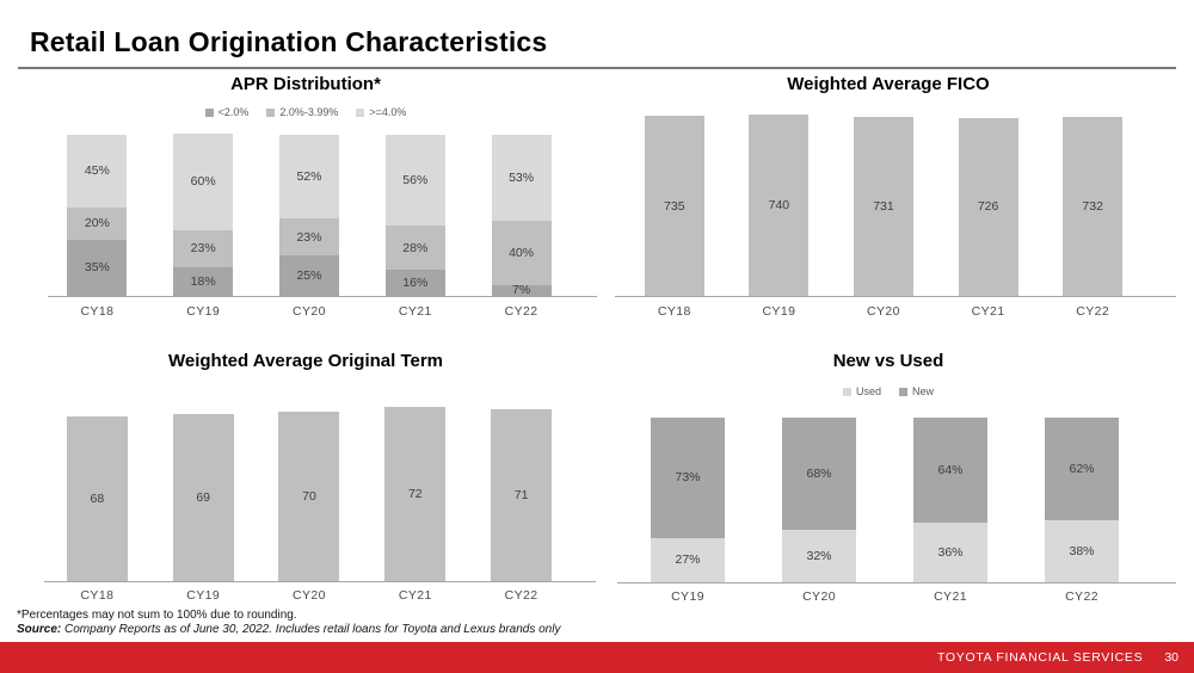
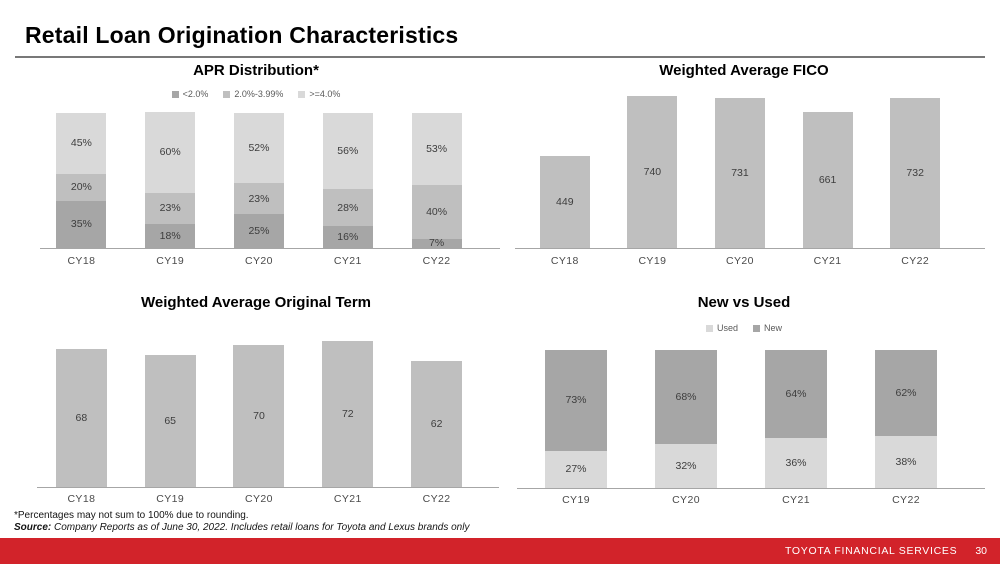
Weighted Average FICO/CY18: 735 -> 449
Weighted Average FICO/CY21: 726 -> 661
Weighted Average Original Term/CY19: 69 -> 65
Weighted Average Original Term/CY22: 71 -> 62
